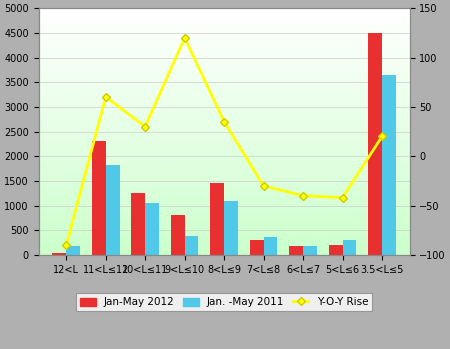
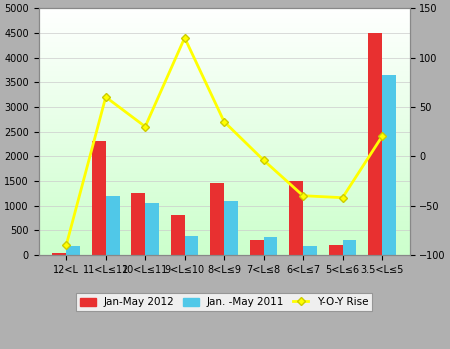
Jan. -May 2011/11<L≤12: 1830 -> 1200
Y-O-Y Rise/7<L≤8: -30 -> -4
Jan-May 2012/6<L≤7: 180 -> 1500
